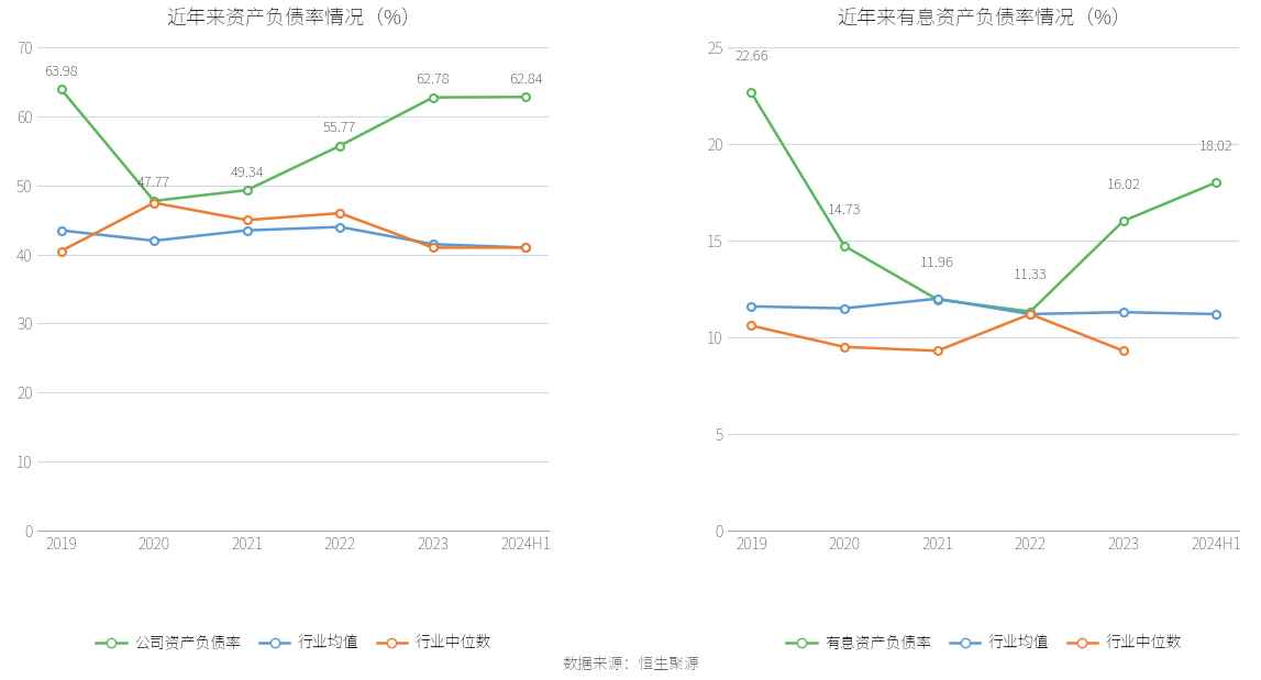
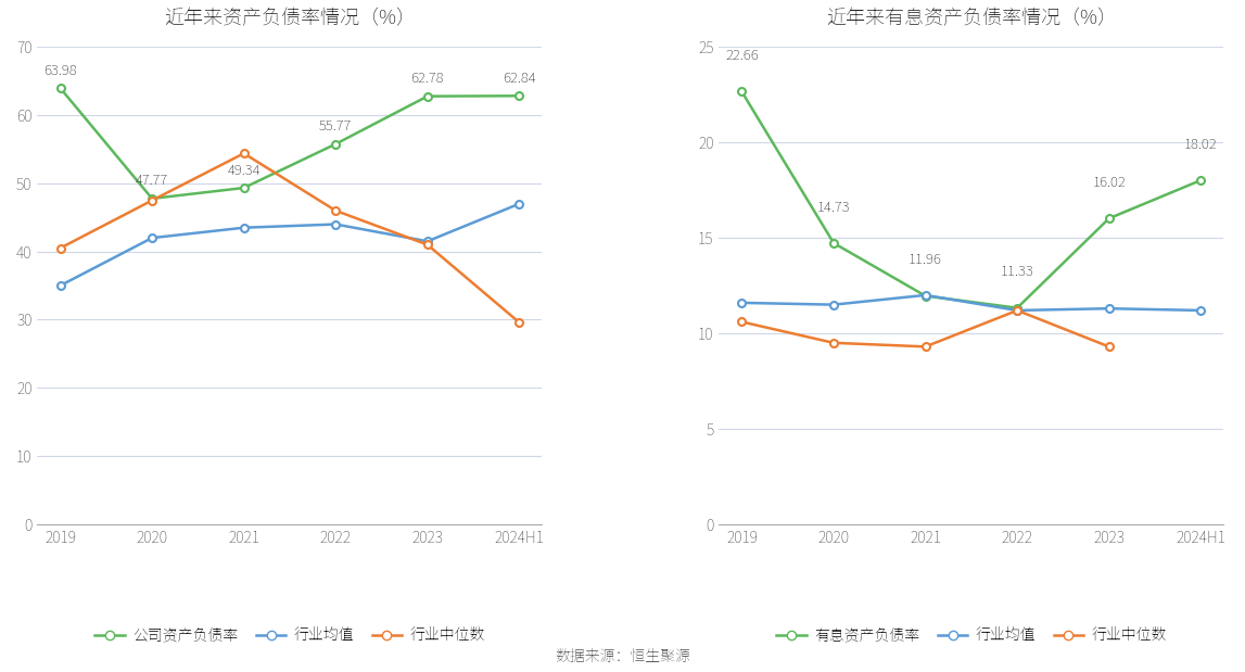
近年来资产负债率情况（%）/行业均值/2019: 43.5 -> 35.0
近年来资产负债率情况（%）/行业中位数/2021: 45.0 -> 54.4
近年来资产负债率情况（%）/行业均值/2024H1: 41.0 -> 47.0
近年来资产负债率情况（%）/行业中位数/2024H1: 41.0 -> 29.6
